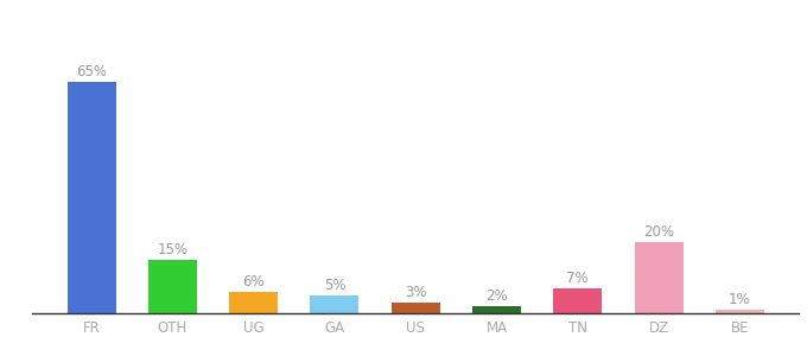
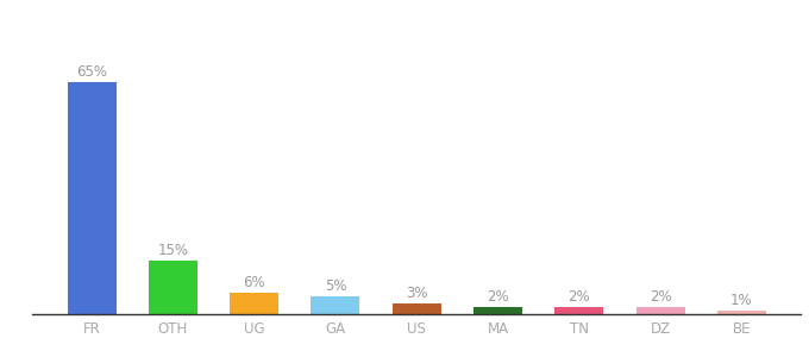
TN: 7% -> 2%
DZ: 20% -> 2%
